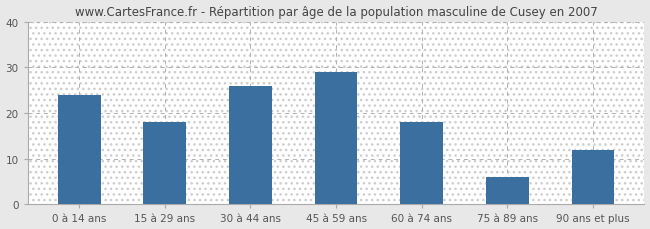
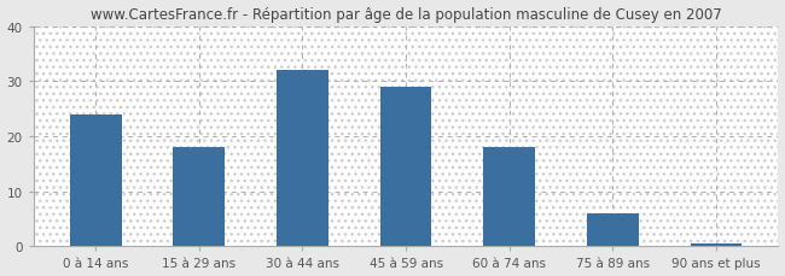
30 à 44 ans: 26.0 -> 32.0
90 ans et plus: 12.0 -> 0.5
